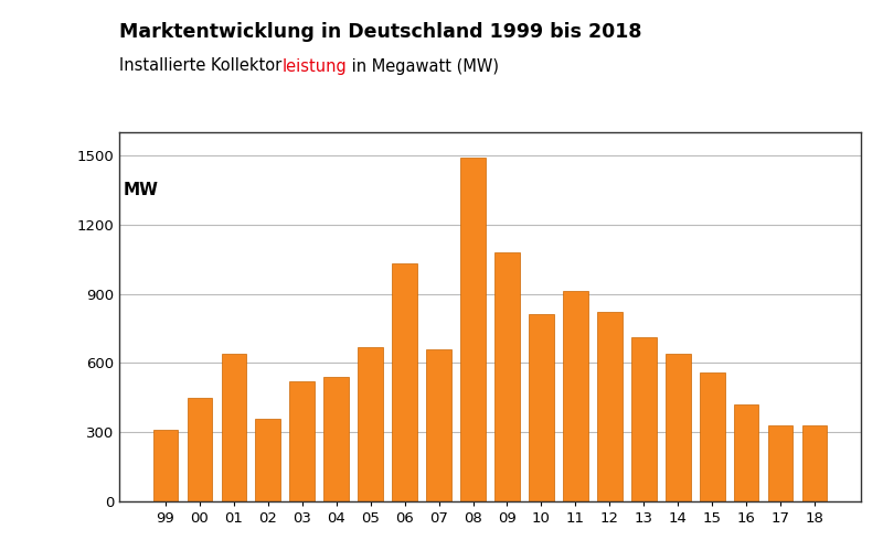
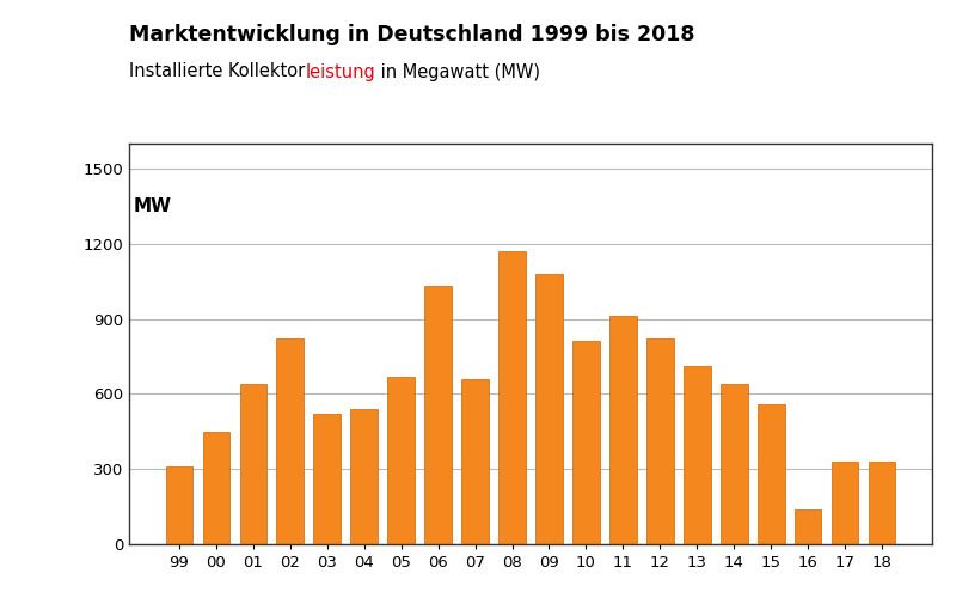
02: 360 -> 820
08: 1490 -> 1170
16: 420 -> 140
